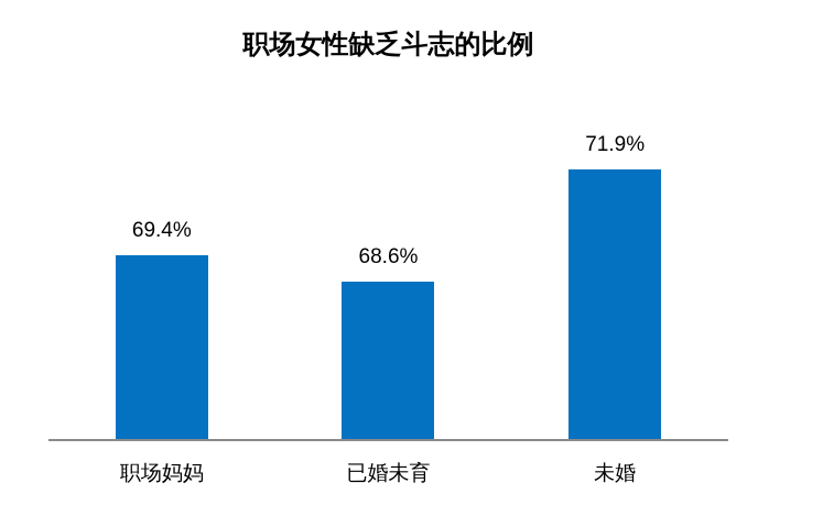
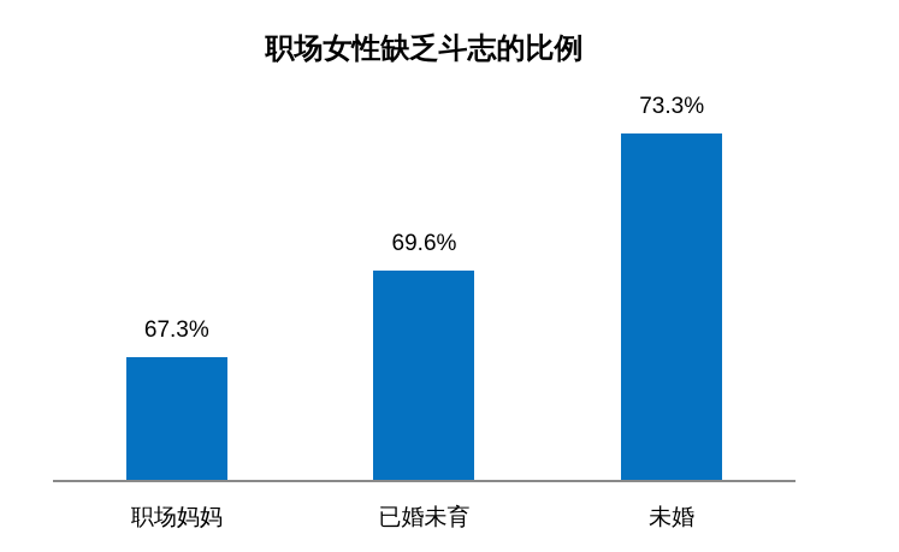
职场妈妈: 69.4% -> 67.3%
已婚未育: 68.6% -> 69.6%
未婚: 71.9% -> 73.3%
